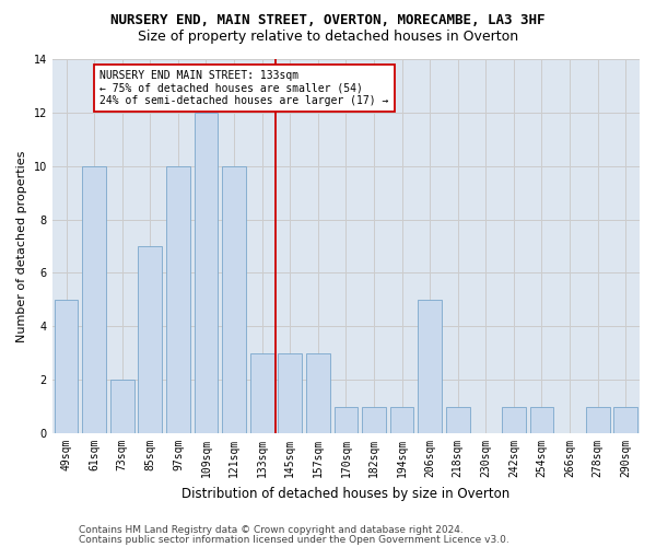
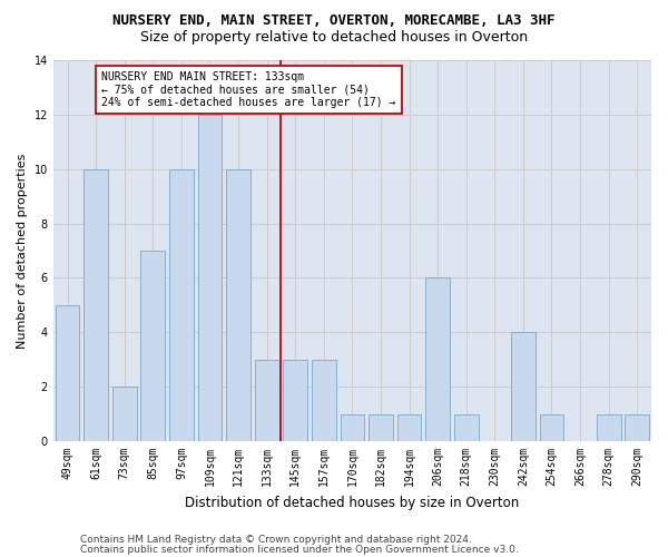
206sqm: 5 -> 6
242sqm: 1 -> 4
